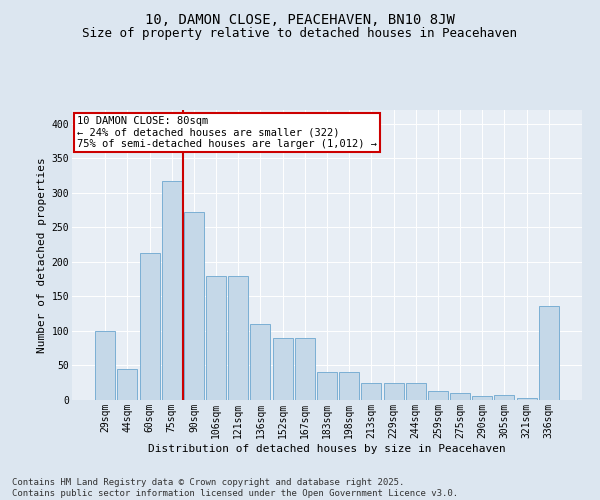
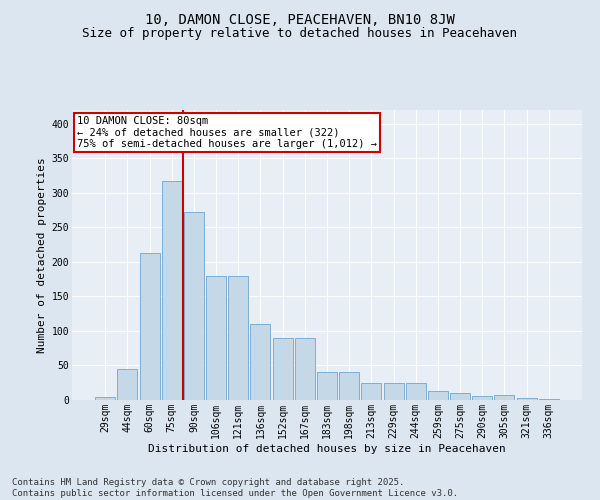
29sqm: 100 -> 5
336sqm: 136 -> 1
